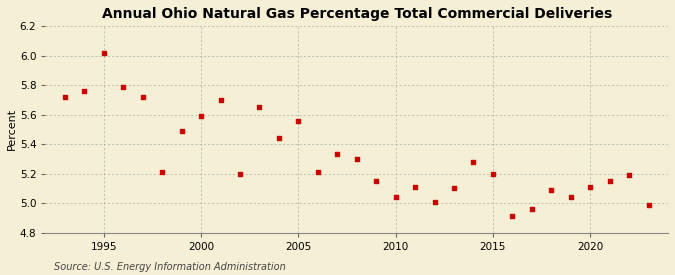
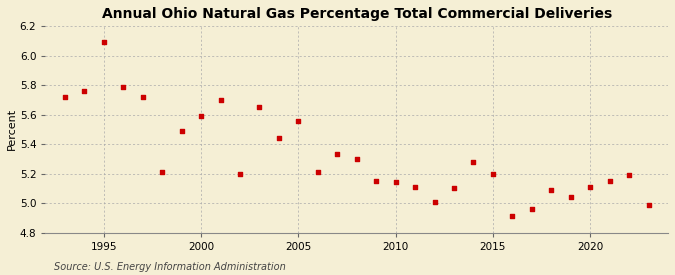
1995: 6.02 -> 6.09
2010: 5.04 -> 5.14
